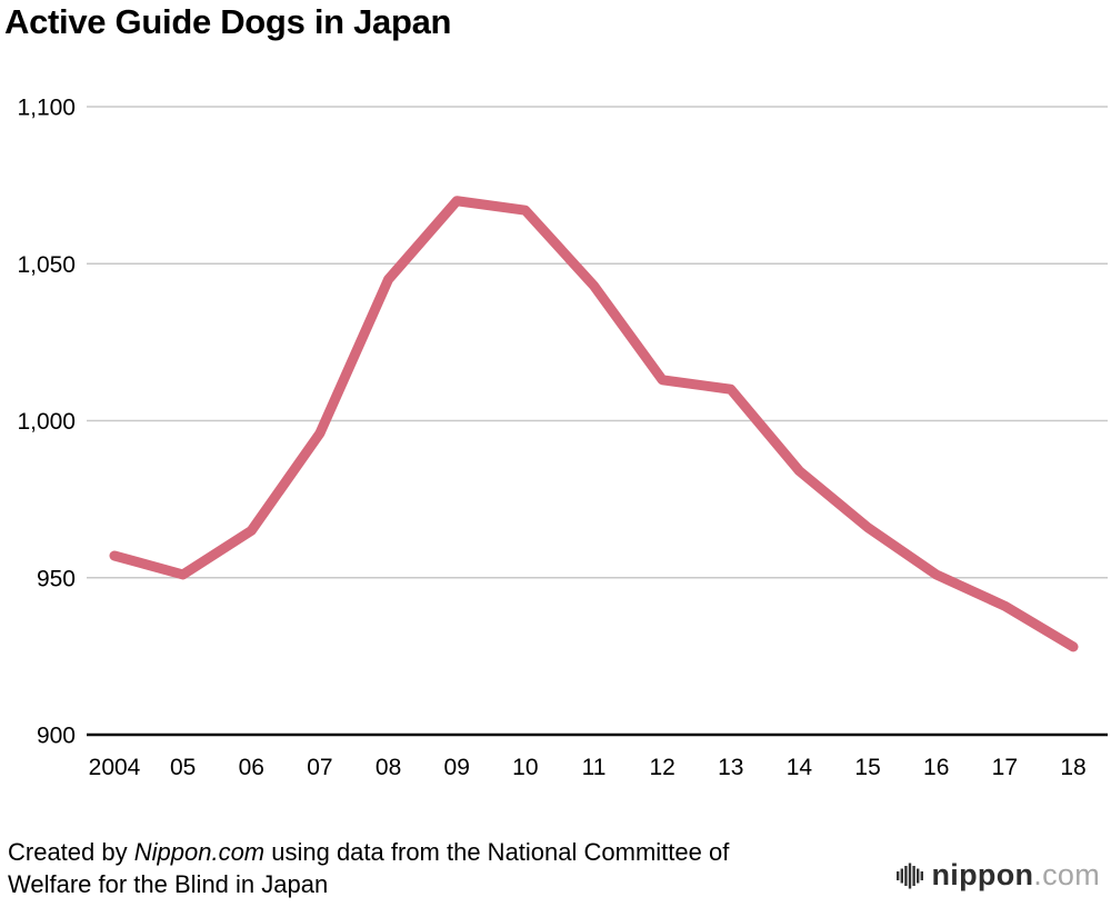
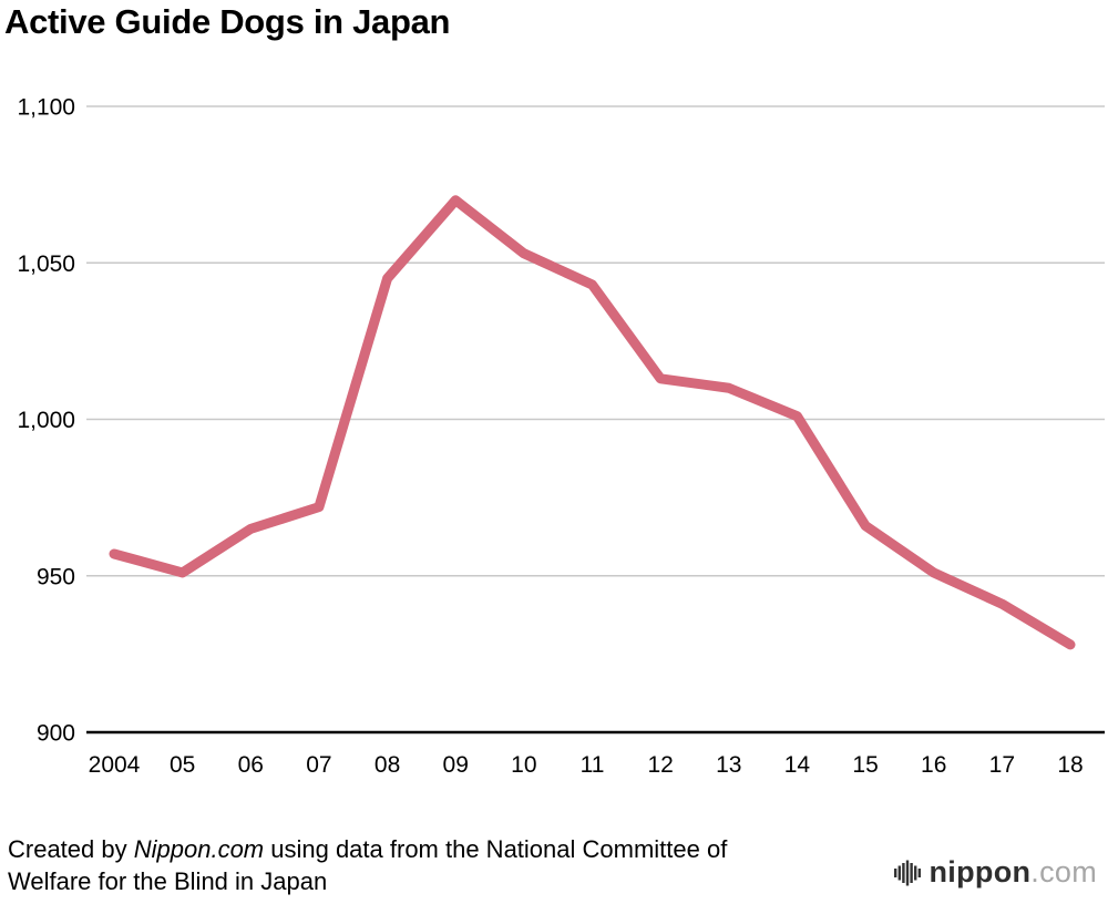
07: 996 -> 972
10: 1067 -> 1053
14: 984 -> 1001
